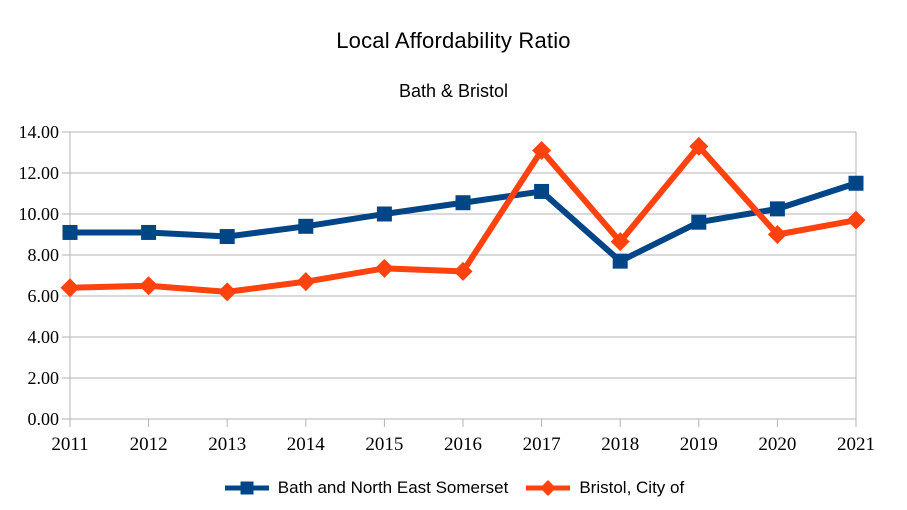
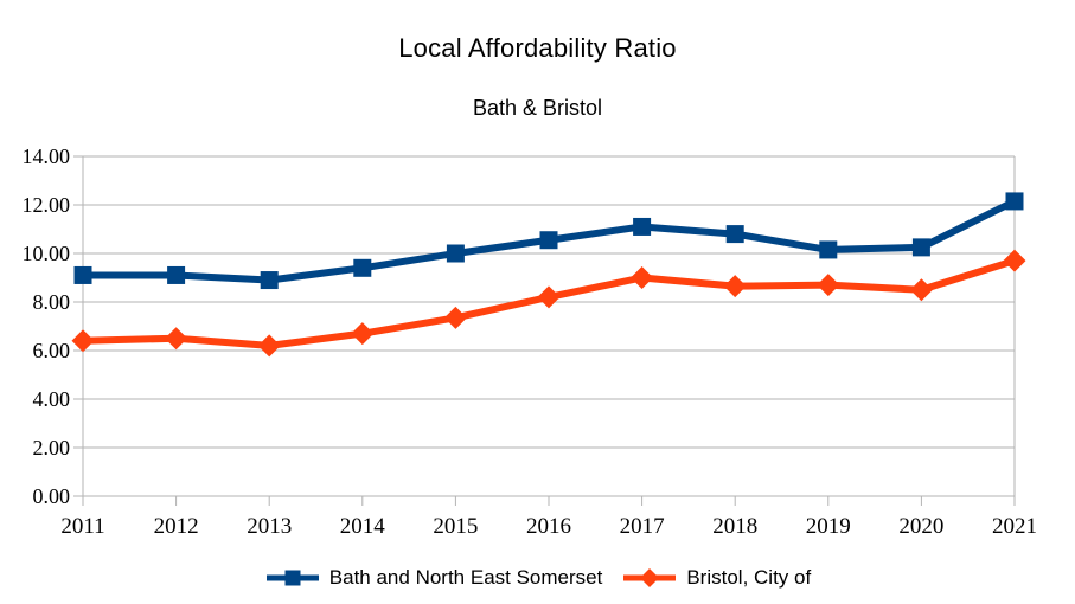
Bristol, City of/2016: 7.2 -> 8.2
Bristol, City of/2017: 13.1 -> 9.0
Bath and North East Somerset/2018: 7.7 -> 10.8
Bath and North East Somerset/2019: 9.6 -> 10.2
Bristol, City of/2019: 13.3 -> 8.7
Bristol, City of/2020: 9.0 -> 8.5
Bath and North East Somerset/2021: 11.5 -> 12.2
